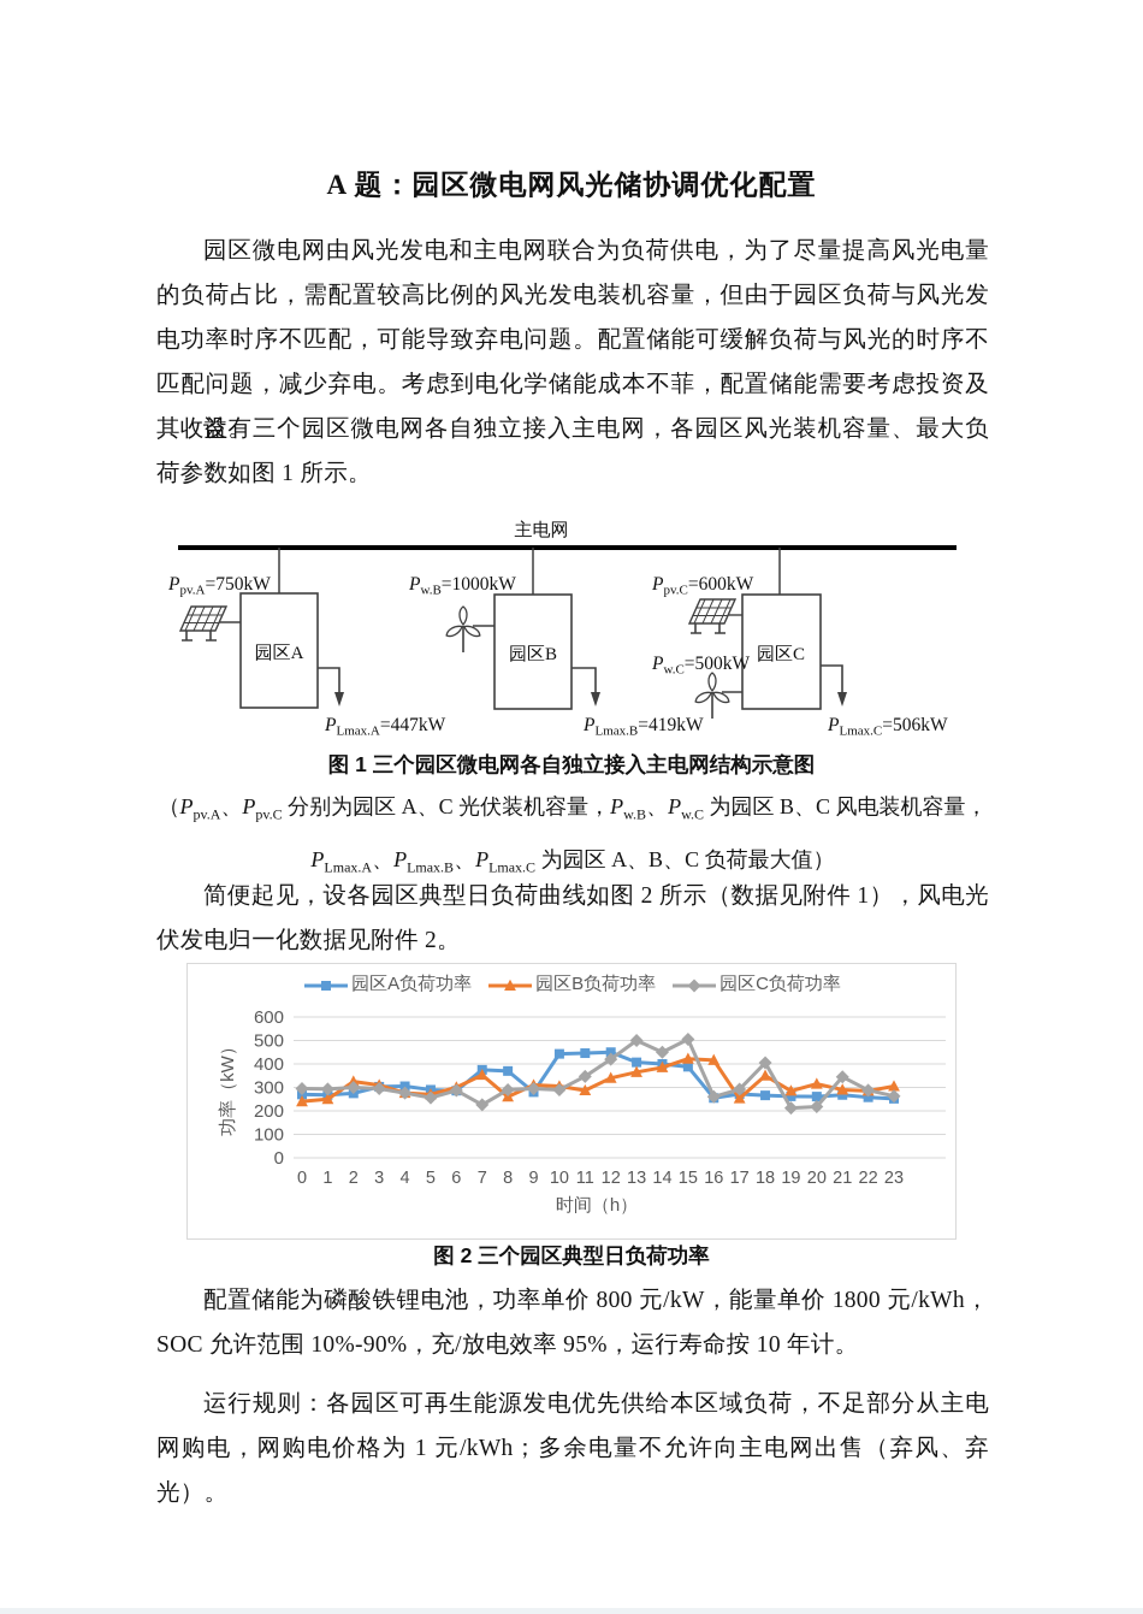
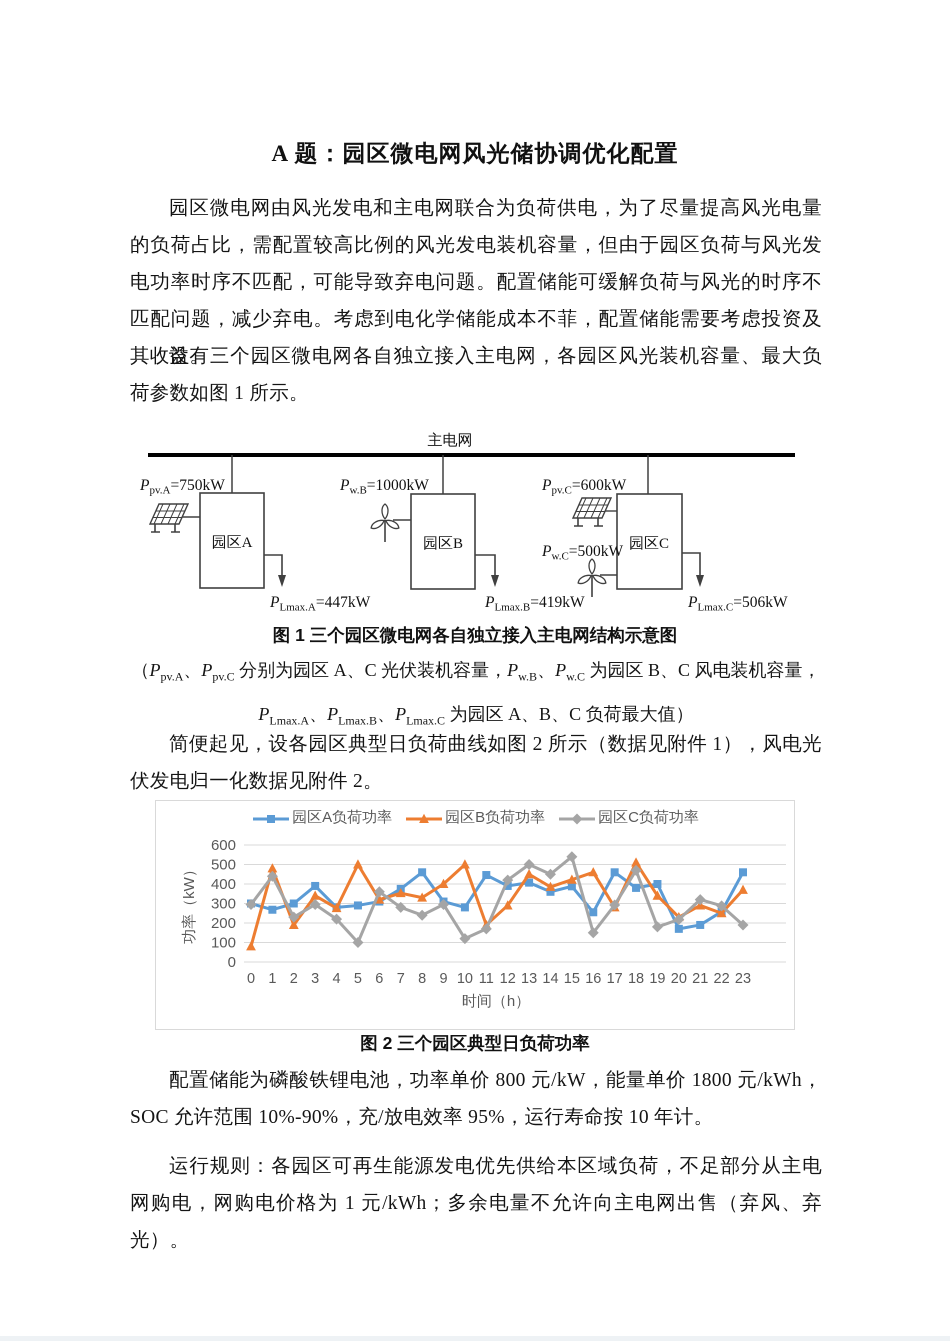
园区A负荷功率/0: 270 -> 300
园区B负荷功率/0: 240 -> 80
园区B负荷功率/1: 250 -> 480
园区C负荷功率/1: 290 -> 440
园区A负荷功率/2: 280 -> 300
园区B负荷功率/2: 320 -> 190
园区C负荷功率/2: 300 -> 230
园区A负荷功率/3: 300 -> 390
园区B负荷功率/3: 310 -> 340
园区A负荷功率/4: 300 -> 280
园区C负荷功率/4: 280 -> 220
园区B负荷功率/5: 270 -> 500
园区C负荷功率/5: 260 -> 100
园区A负荷功率/6: 290 -> 310
园区B负荷功率/6: 300 -> 320
园区C负荷功率/6: 290 -> 360
园区C负荷功率/7: 230 -> 280
园区A负荷功率/8: 370 -> 460
园区B负荷功率/8: 260 -> 330
园区C负荷功率/8: 290 -> 240
园区A负荷功率/9: 280 -> 310
园区B负荷功率/9: 310 -> 400
园区A负荷功率/10: 440 -> 280
园区B负荷功率/10: 300 -> 500
园区C负荷功率/10: 290 -> 120
园区B负荷功率/11: 290 -> 190
园区C负荷功率/11: 350 -> 170
园区A负荷功率/12: 450 -> 390
园区B负荷功率/12: 340 -> 290
园区B负荷功率/13: 360 -> 450
园区A负荷功率/14: 400 -> 360
园区C负荷功率/15: 500 -> 540
园区B负荷功率/16: 420 -> 460
园区C负荷功率/16: 260 -> 150
园区A负荷功率/17: 270 -> 460
园区B负荷功率/17: 250 -> 280
园区A负荷功率/18: 270 -> 380
园区B负荷功率/18: 350 -> 510
园区C负荷功率/18: 400 -> 470
园区A负荷功率/19: 260 -> 400
园区B负荷功率/19: 280 -> 340
园区C负荷功率/19: 210 -> 180
园区A负荷功率/20: 260 -> 170
园区B负荷功率/20: 320 -> 230
园区A负荷功率/21: 270 -> 190
园区C负荷功率/21: 340 -> 320
园区B负荷功率/22: 280 -> 250
园区A负荷功率/23: 250 -> 460
园区B负荷功率/23: 300 -> 370
园区C负荷功率/23: 260 -> 190
